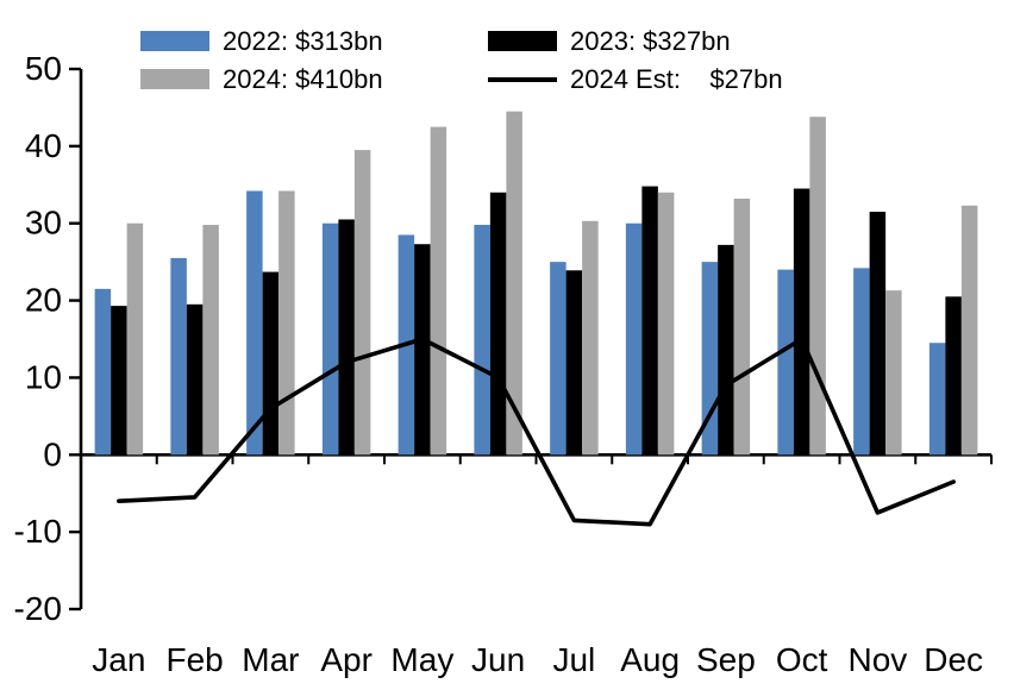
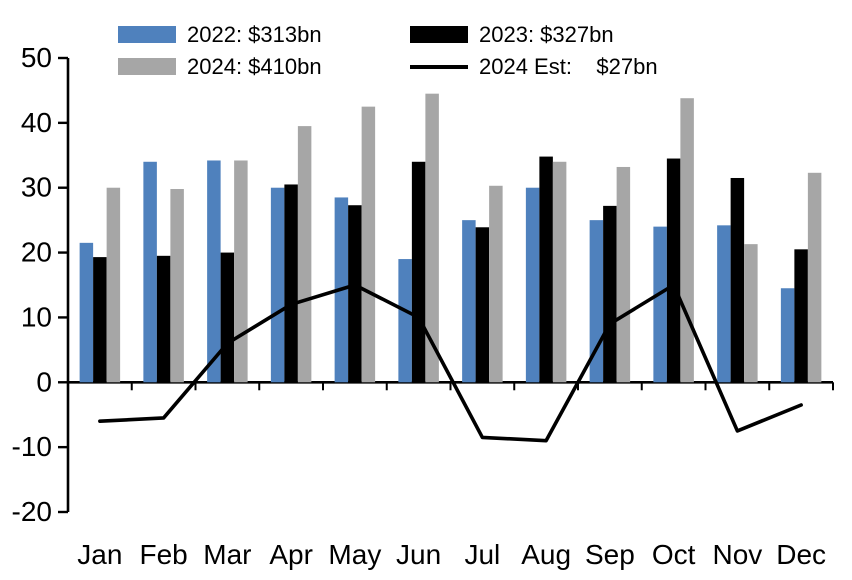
2022: $313bn/Feb: 26 -> 34
2023: $327bn/Mar: 24 -> 20
2022: $313bn/Jun: 30 -> 19
